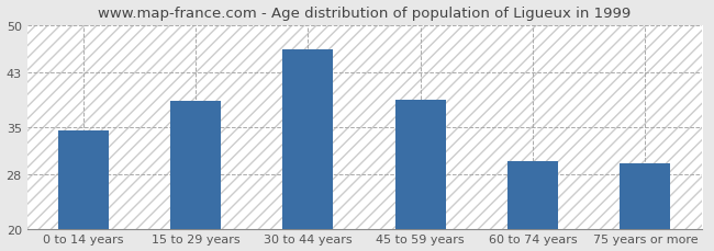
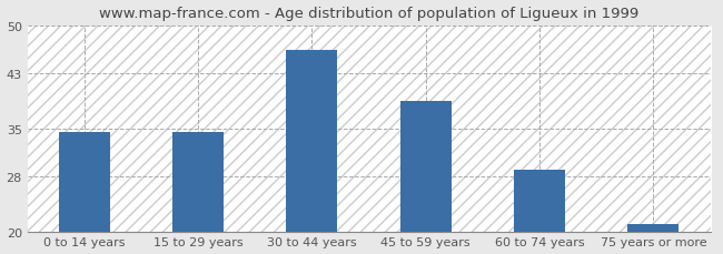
15 to 29 years: 38.8 -> 34.5
60 to 74 years: 30.0 -> 29.0
75 years or more: 29.6 -> 21.0
